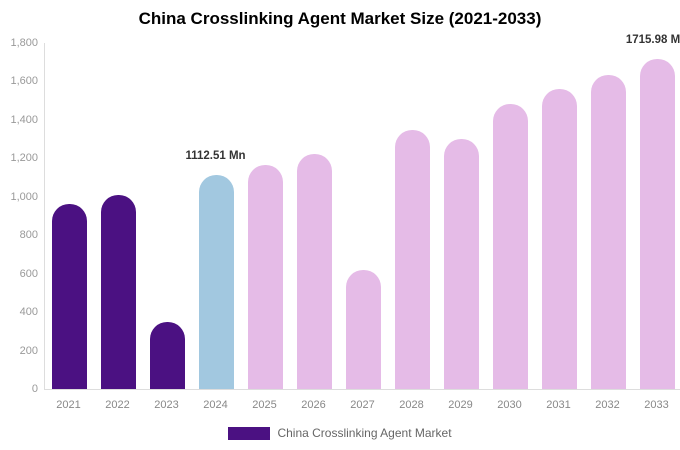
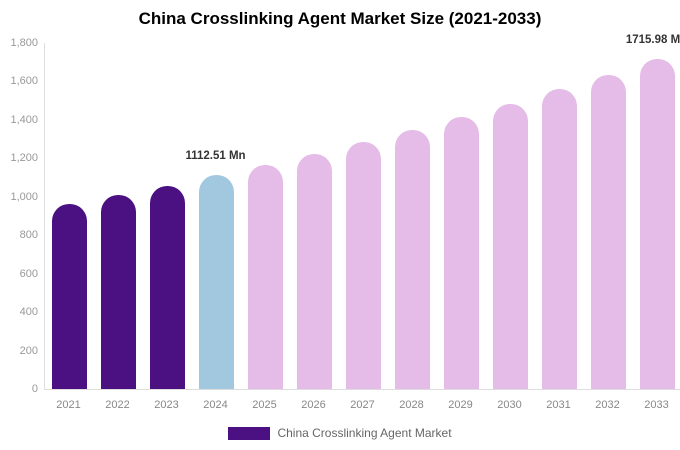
2023: 350 -> 1060
2027: 620 -> 1280
2029: 1300 -> 1420
